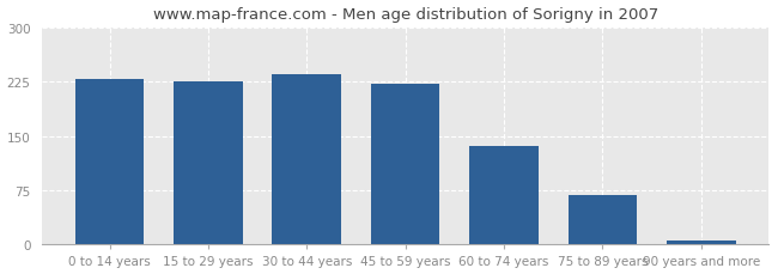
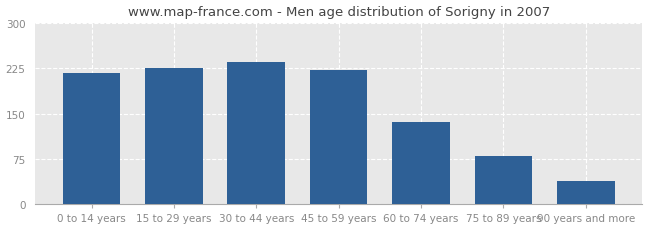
0 to 14 years: 229 -> 218
75 to 89 years: 68 -> 80
90 years and more: 5 -> 38
